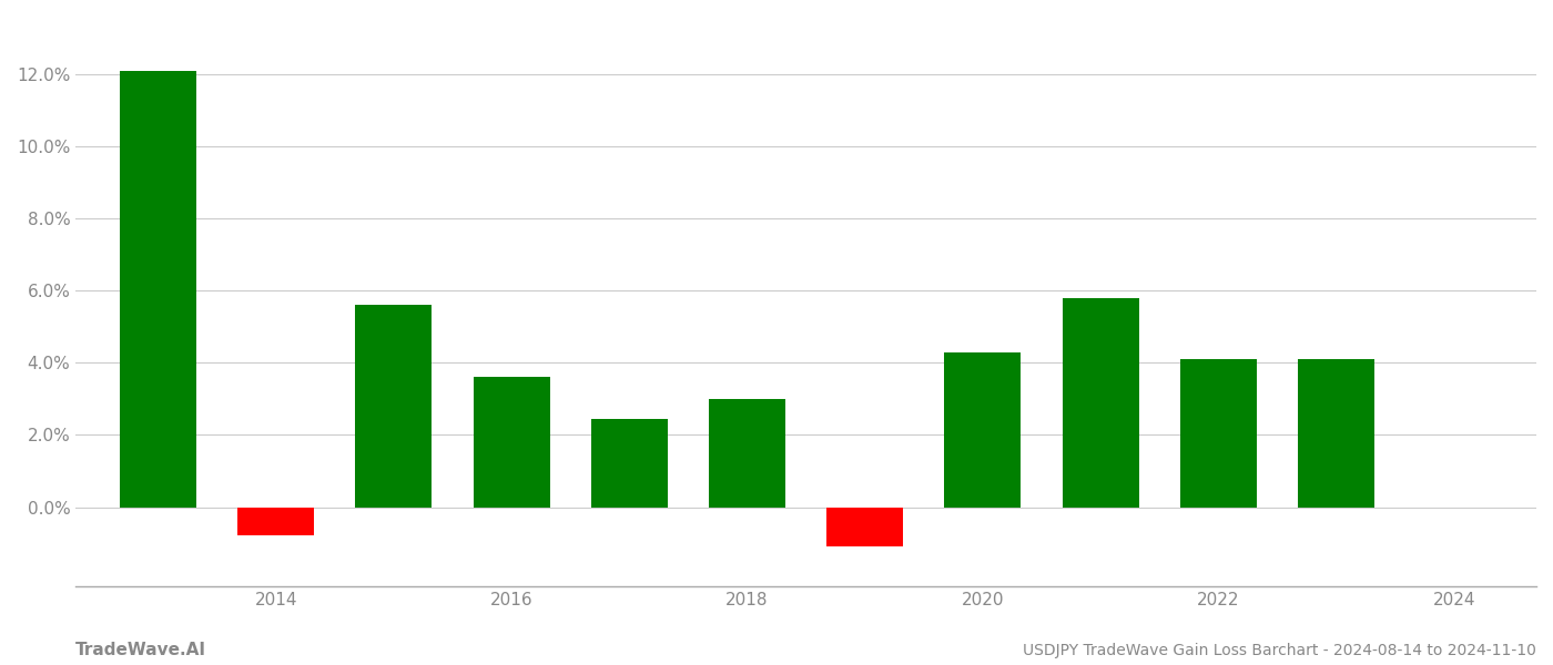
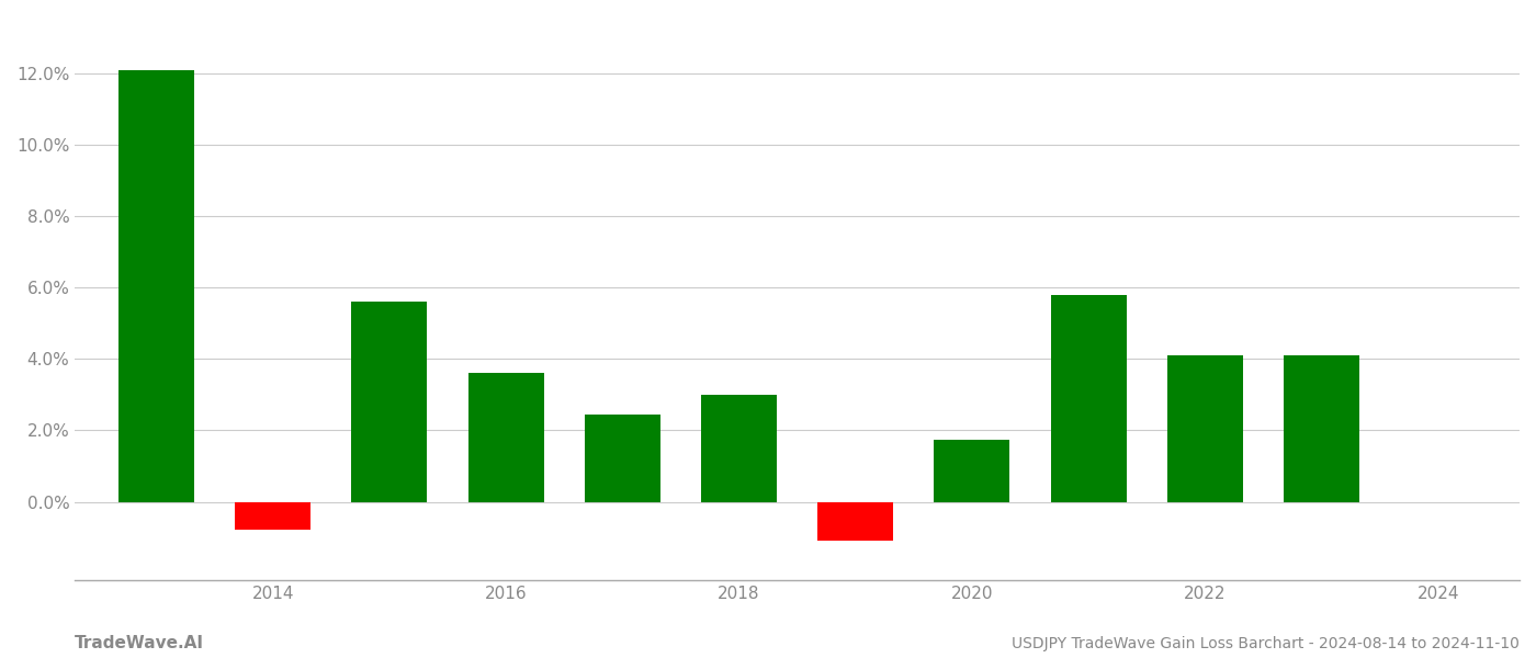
2020: 4.30% -> 1.75%
